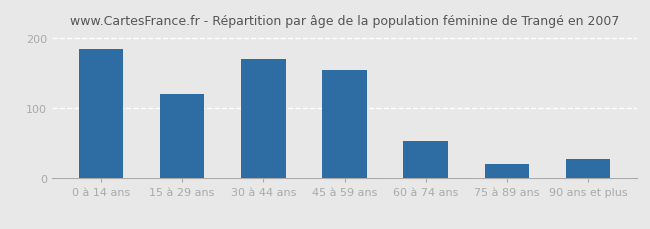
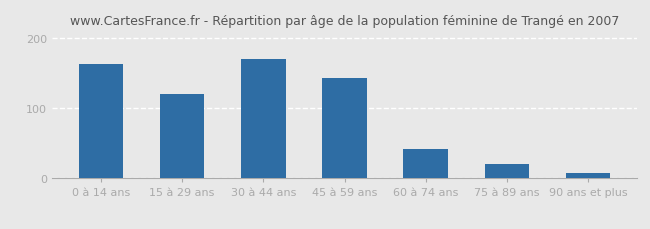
0 à 14 ans: 184 -> 163
45 à 59 ans: 154 -> 143
60 à 74 ans: 54 -> 42
90 ans et plus: 28 -> 7
